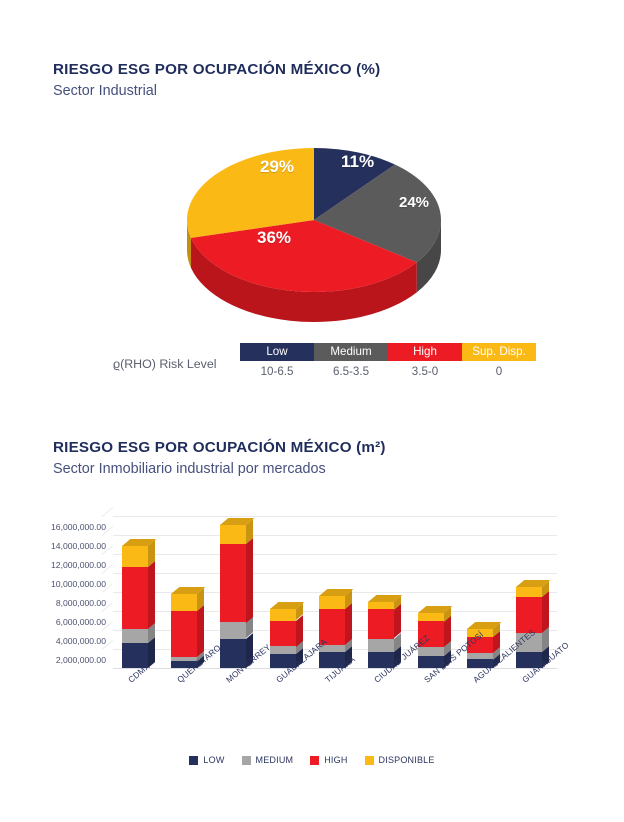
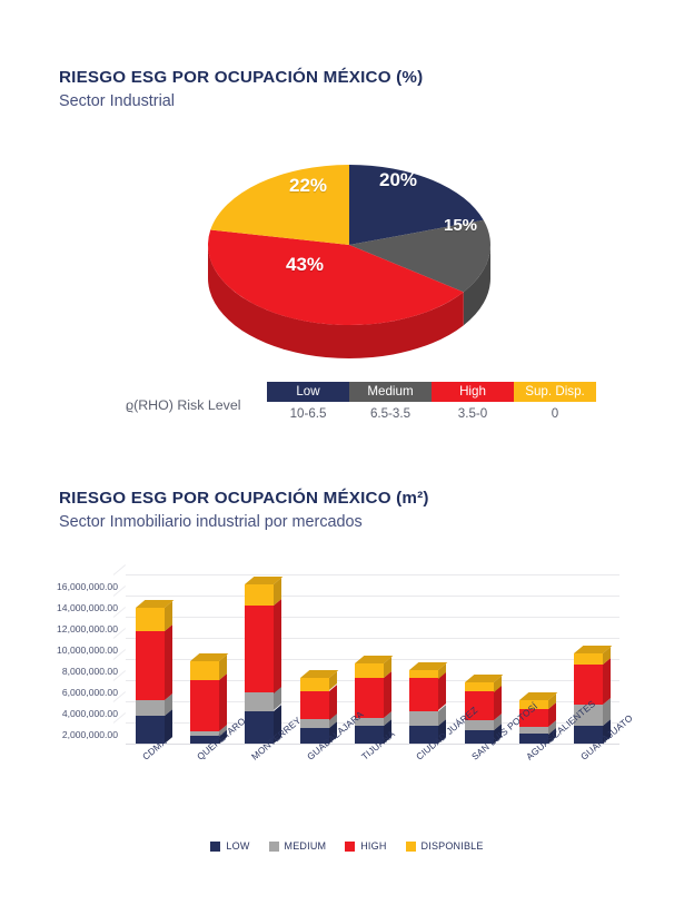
RIESGO ESG POR OCUPACIÓN MÉXICO (%)/Low: 11% -> 20%
RIESGO ESG POR OCUPACIÓN MÉXICO (%)/Medium: 24% -> 15%
RIESGO ESG POR OCUPACIÓN MÉXICO (%)/High: 36% -> 43%
RIESGO ESG POR OCUPACIÓN MÉXICO (%)/Sup. Disp.: 29% -> 22%
